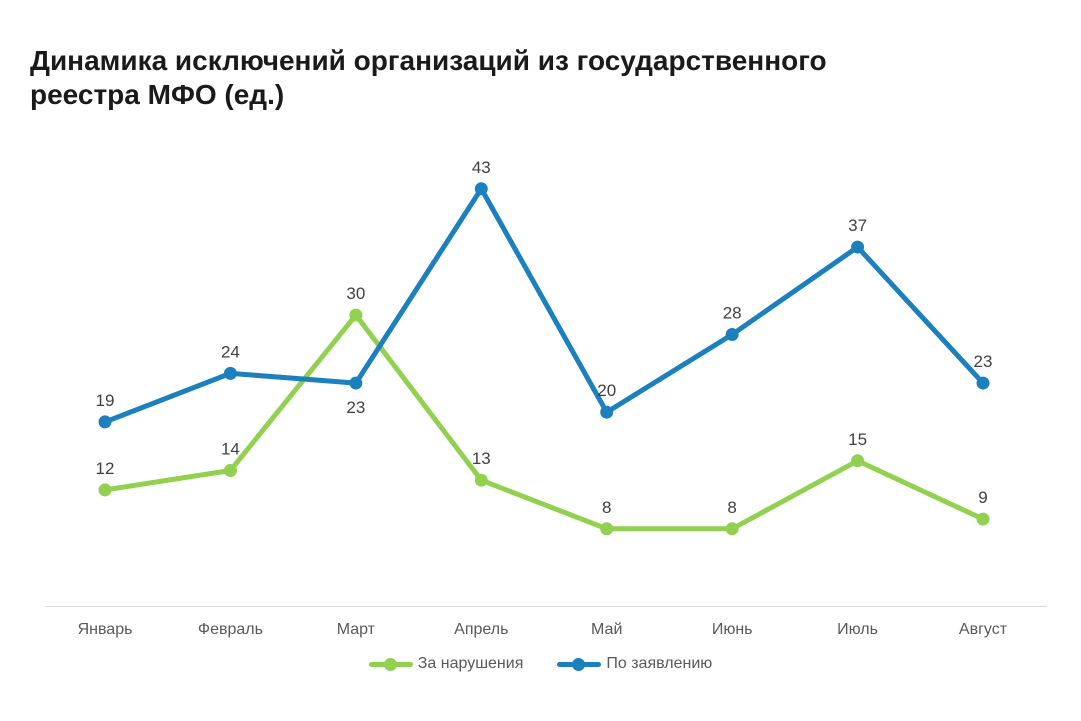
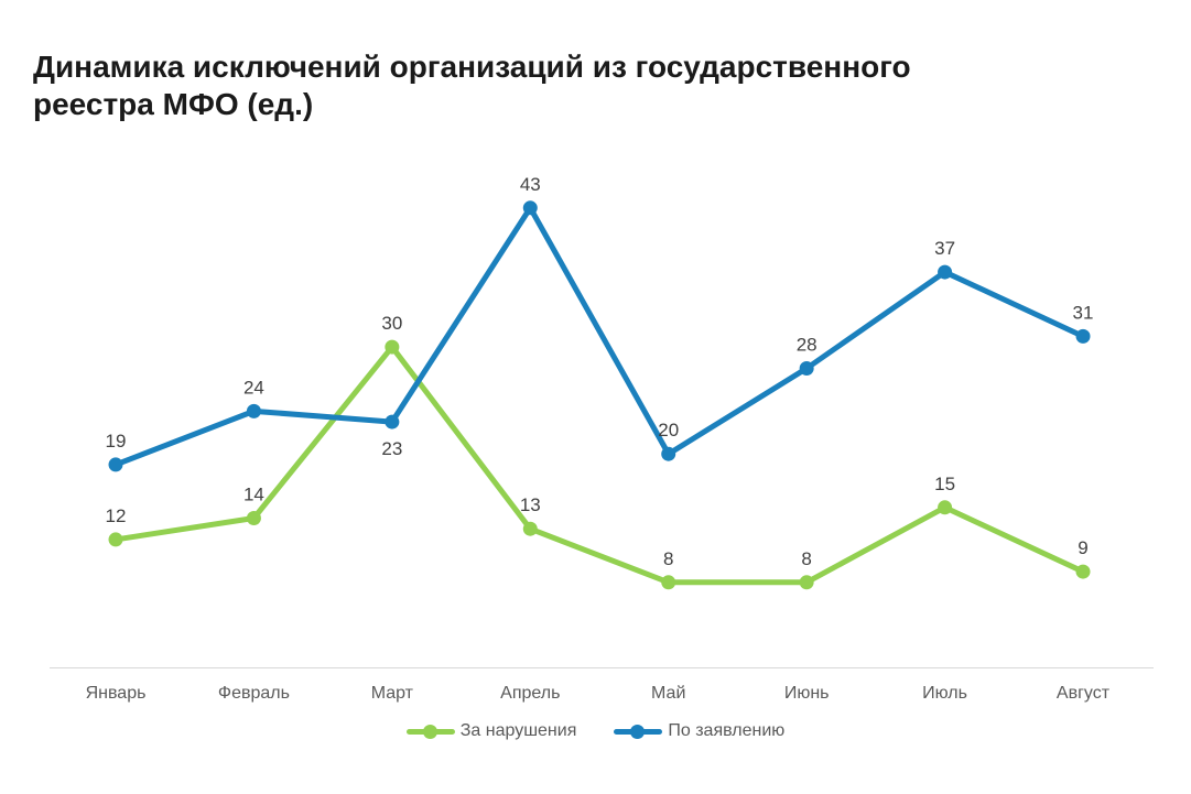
По заявлению/Август: 23 -> 31
